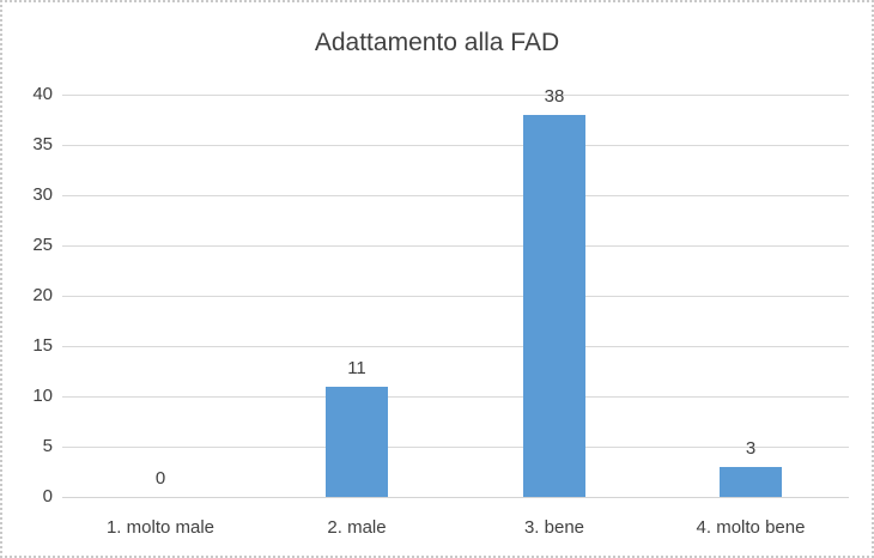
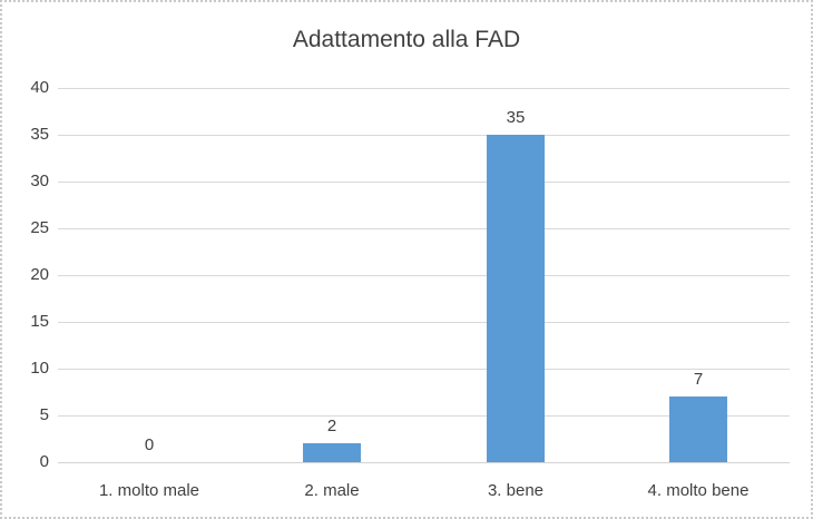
2. male: 11 -> 2
3. bene: 38 -> 35
4. molto bene: 3 -> 7
